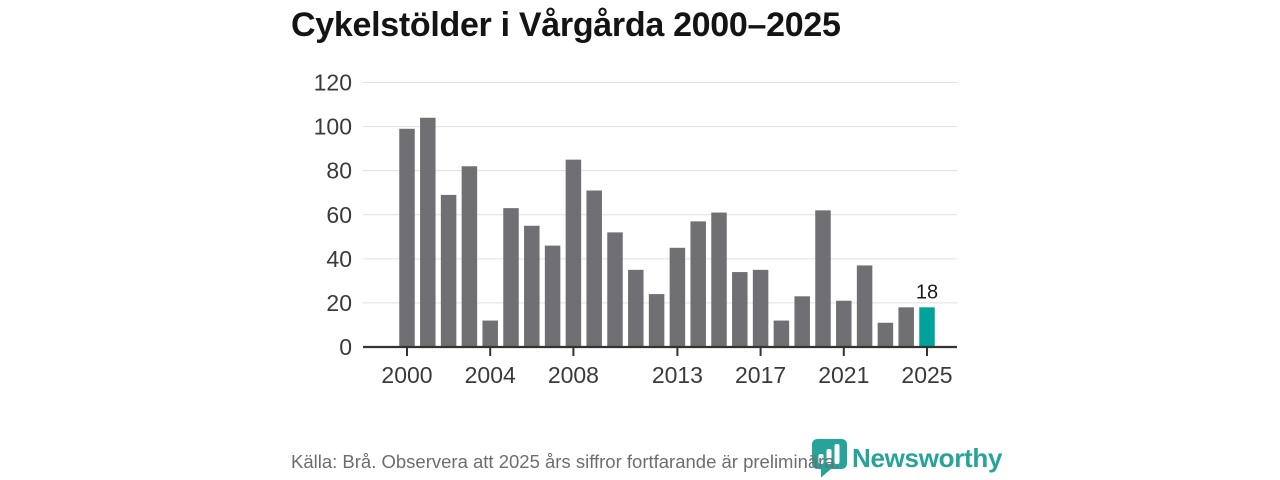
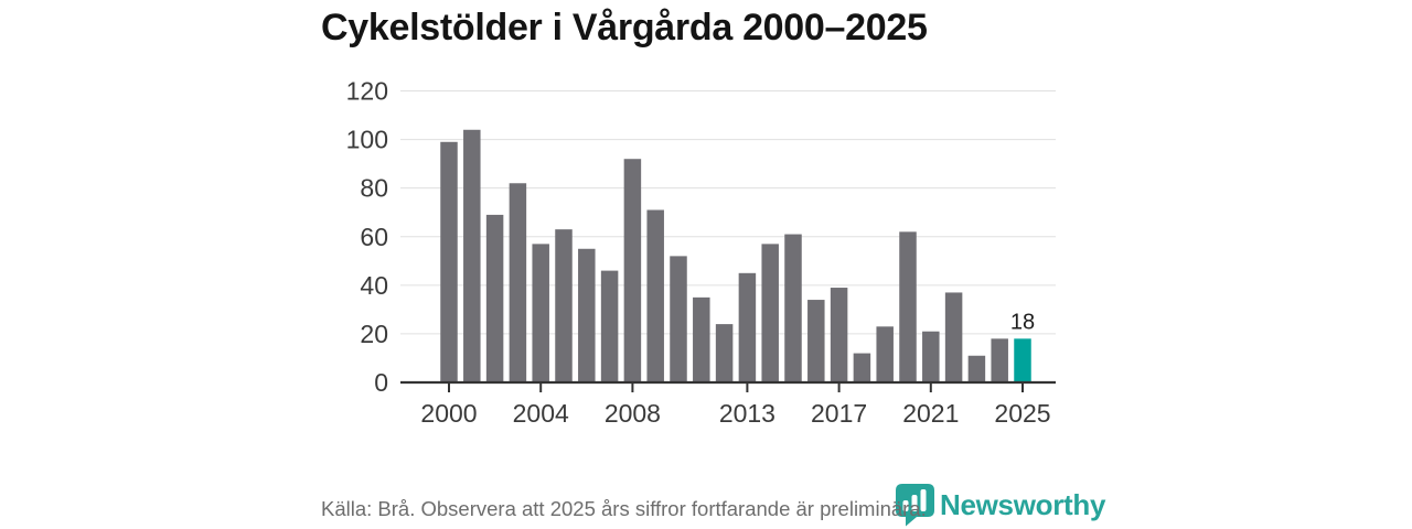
2004: 12 -> 57
2008: 85 -> 92
2017: 35 -> 39
